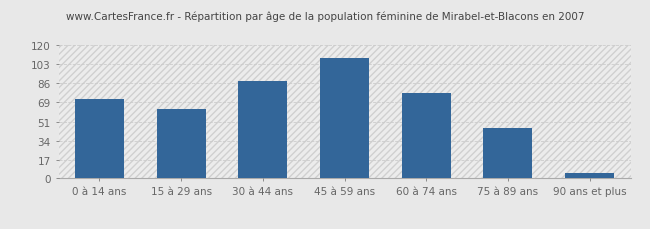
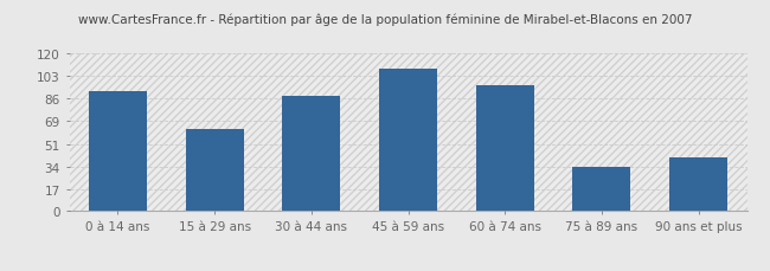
0 à 14 ans: 71 -> 91
60 à 74 ans: 77 -> 96
75 à 89 ans: 45 -> 34
90 ans et plus: 5 -> 41
